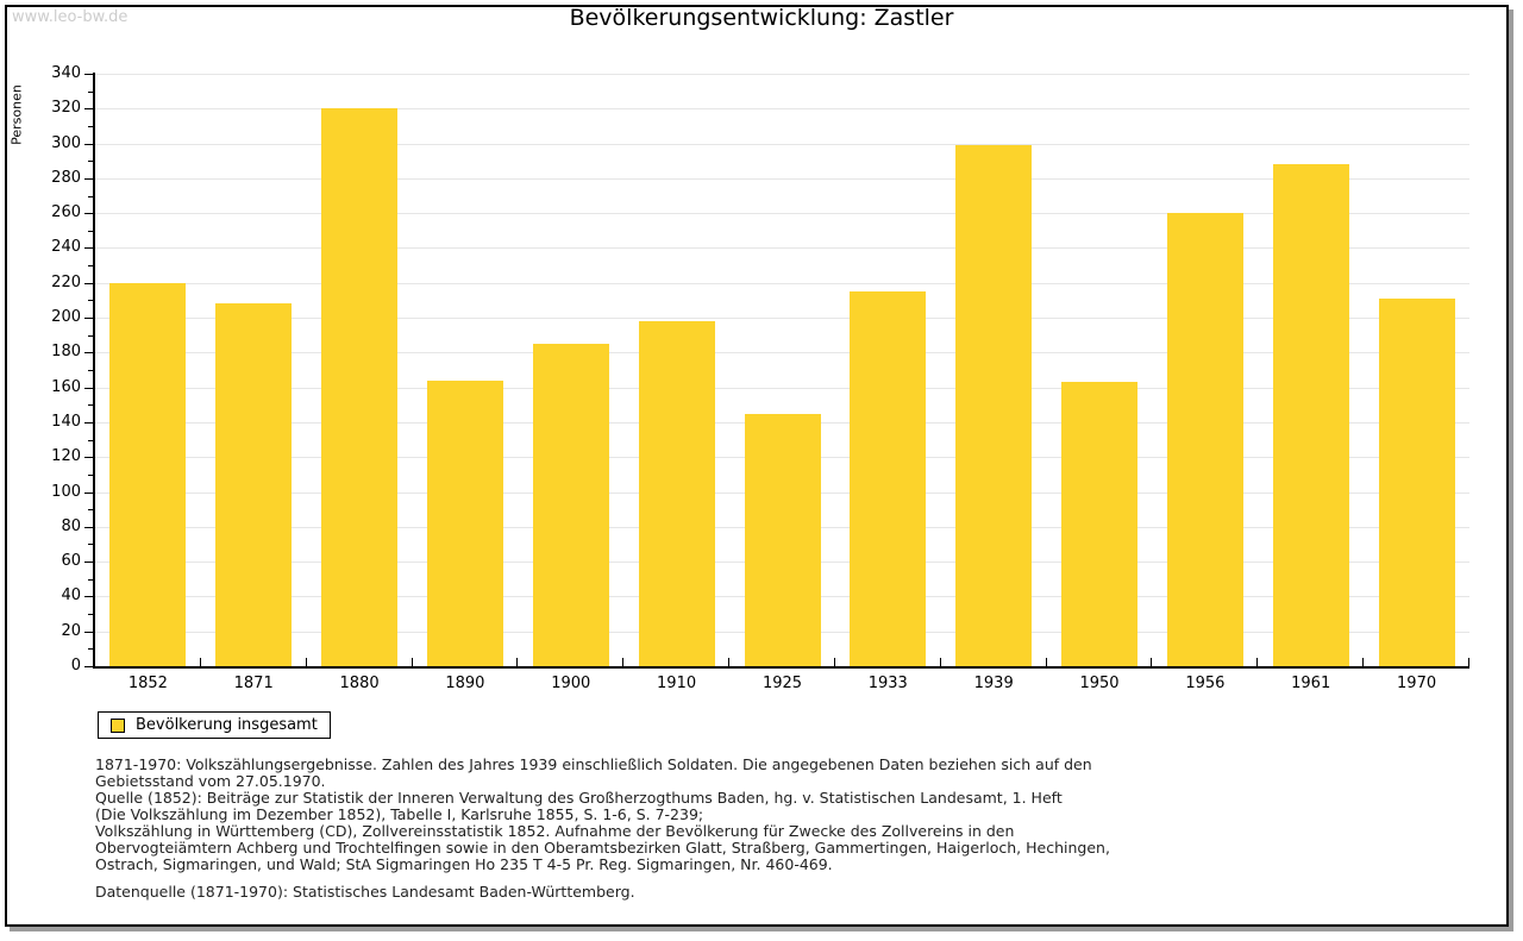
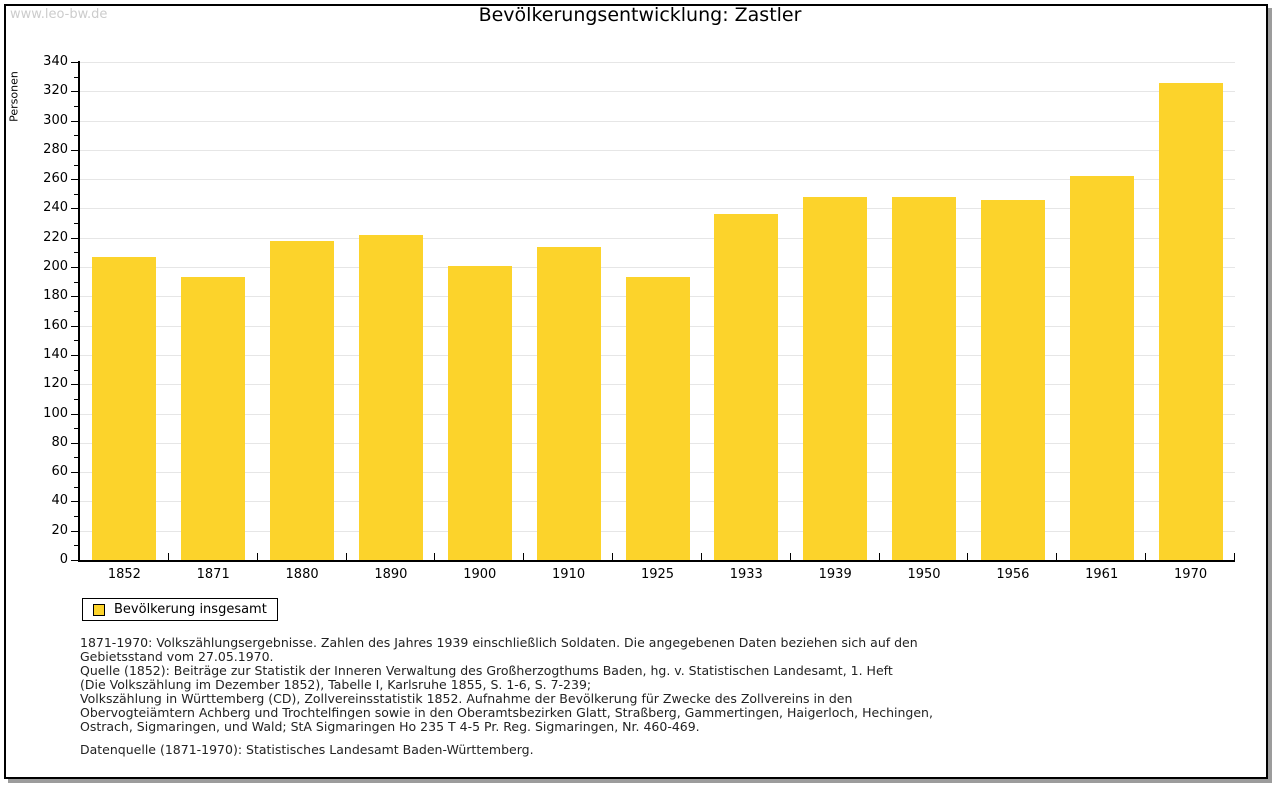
1852: 220 -> 207
1871: 208 -> 193
1880: 320 -> 218
1890: 164 -> 222
1900: 185 -> 201
1910: 198 -> 214
1925: 145 -> 193
1933: 215 -> 236
1939: 299 -> 248
1950: 163 -> 248
1956: 260 -> 246
1961: 288 -> 262
1970: 211 -> 326
